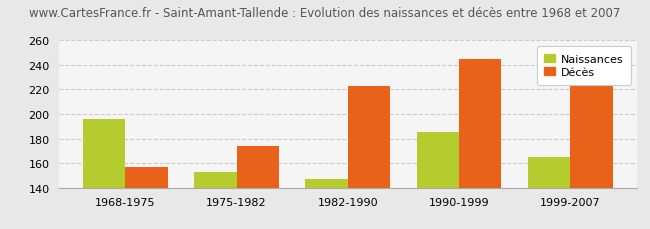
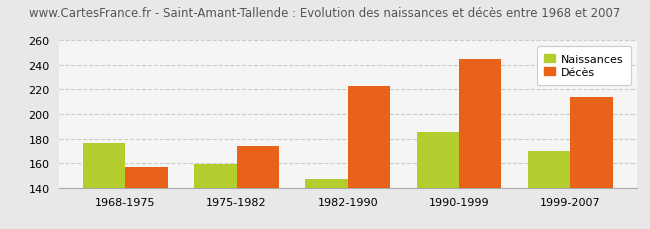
Naissances/1968-1975: 196 -> 176
Naissances/1975-1982: 153 -> 159
Naissances/1999-2007: 165 -> 170
Décès/1999-2007: 225 -> 214
